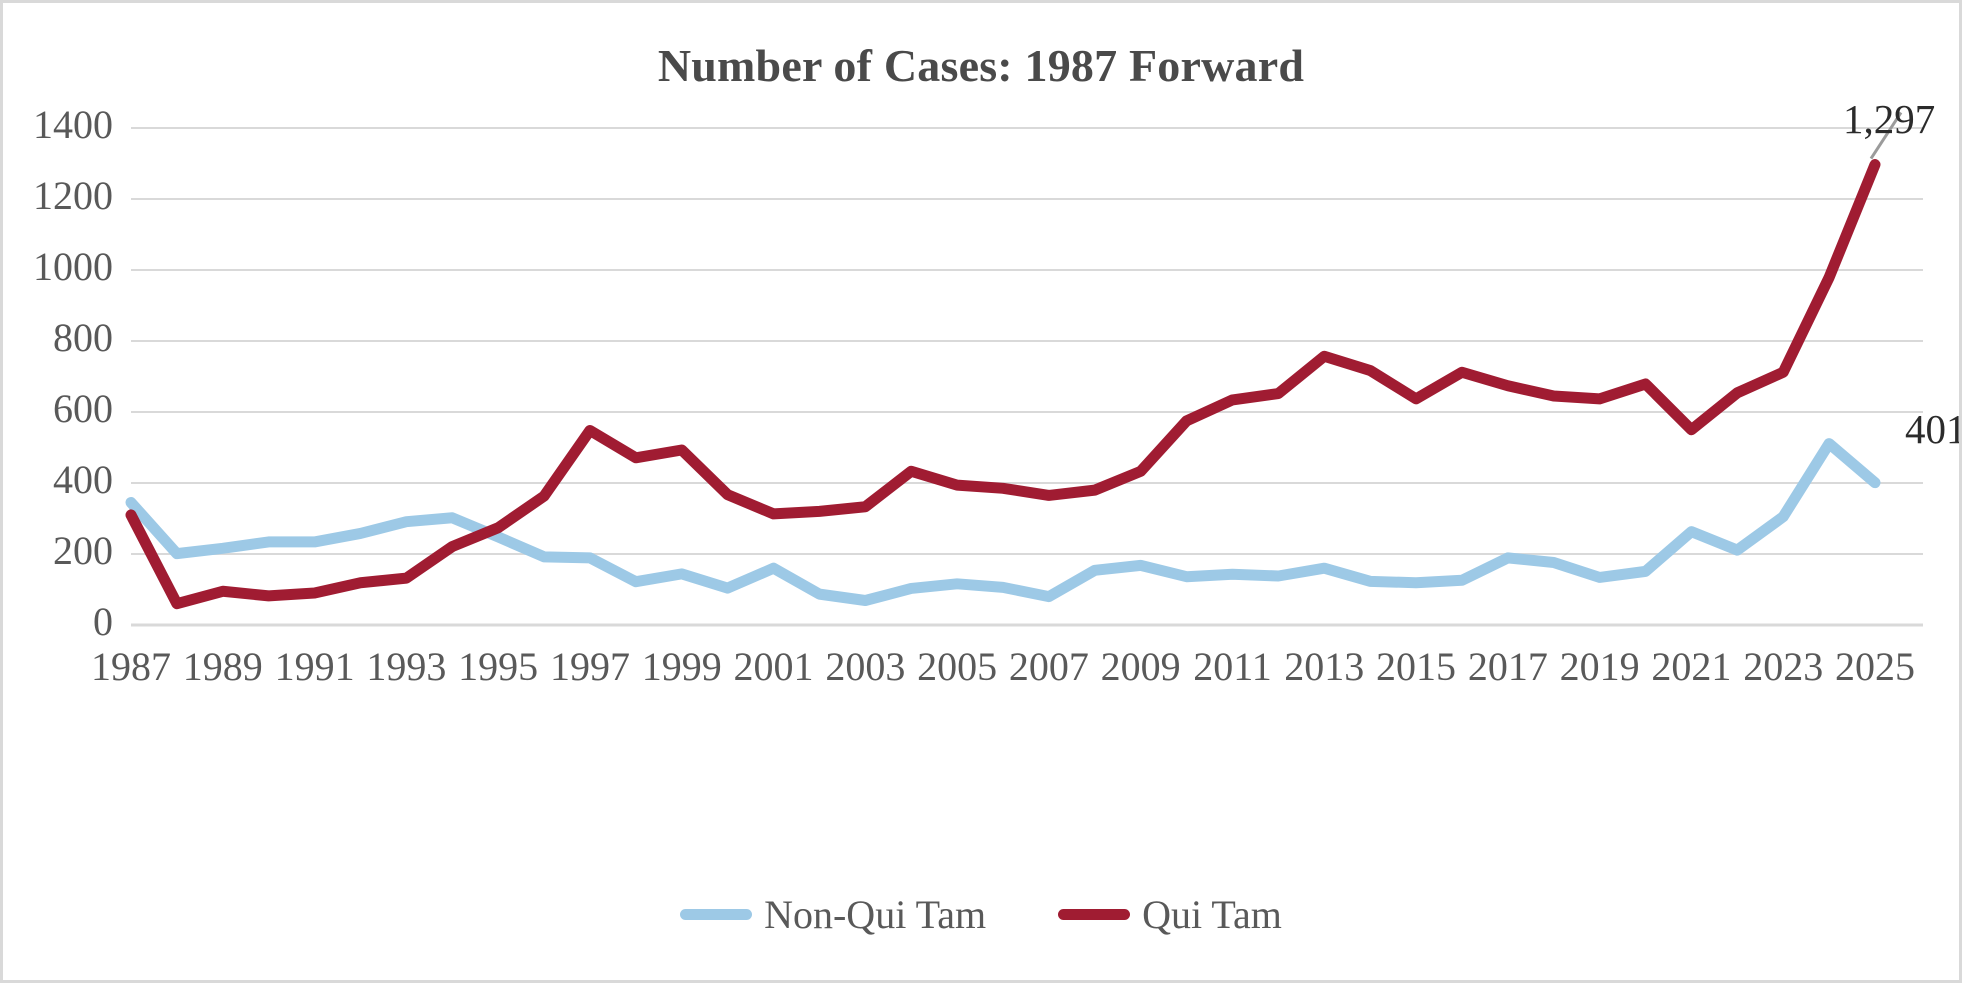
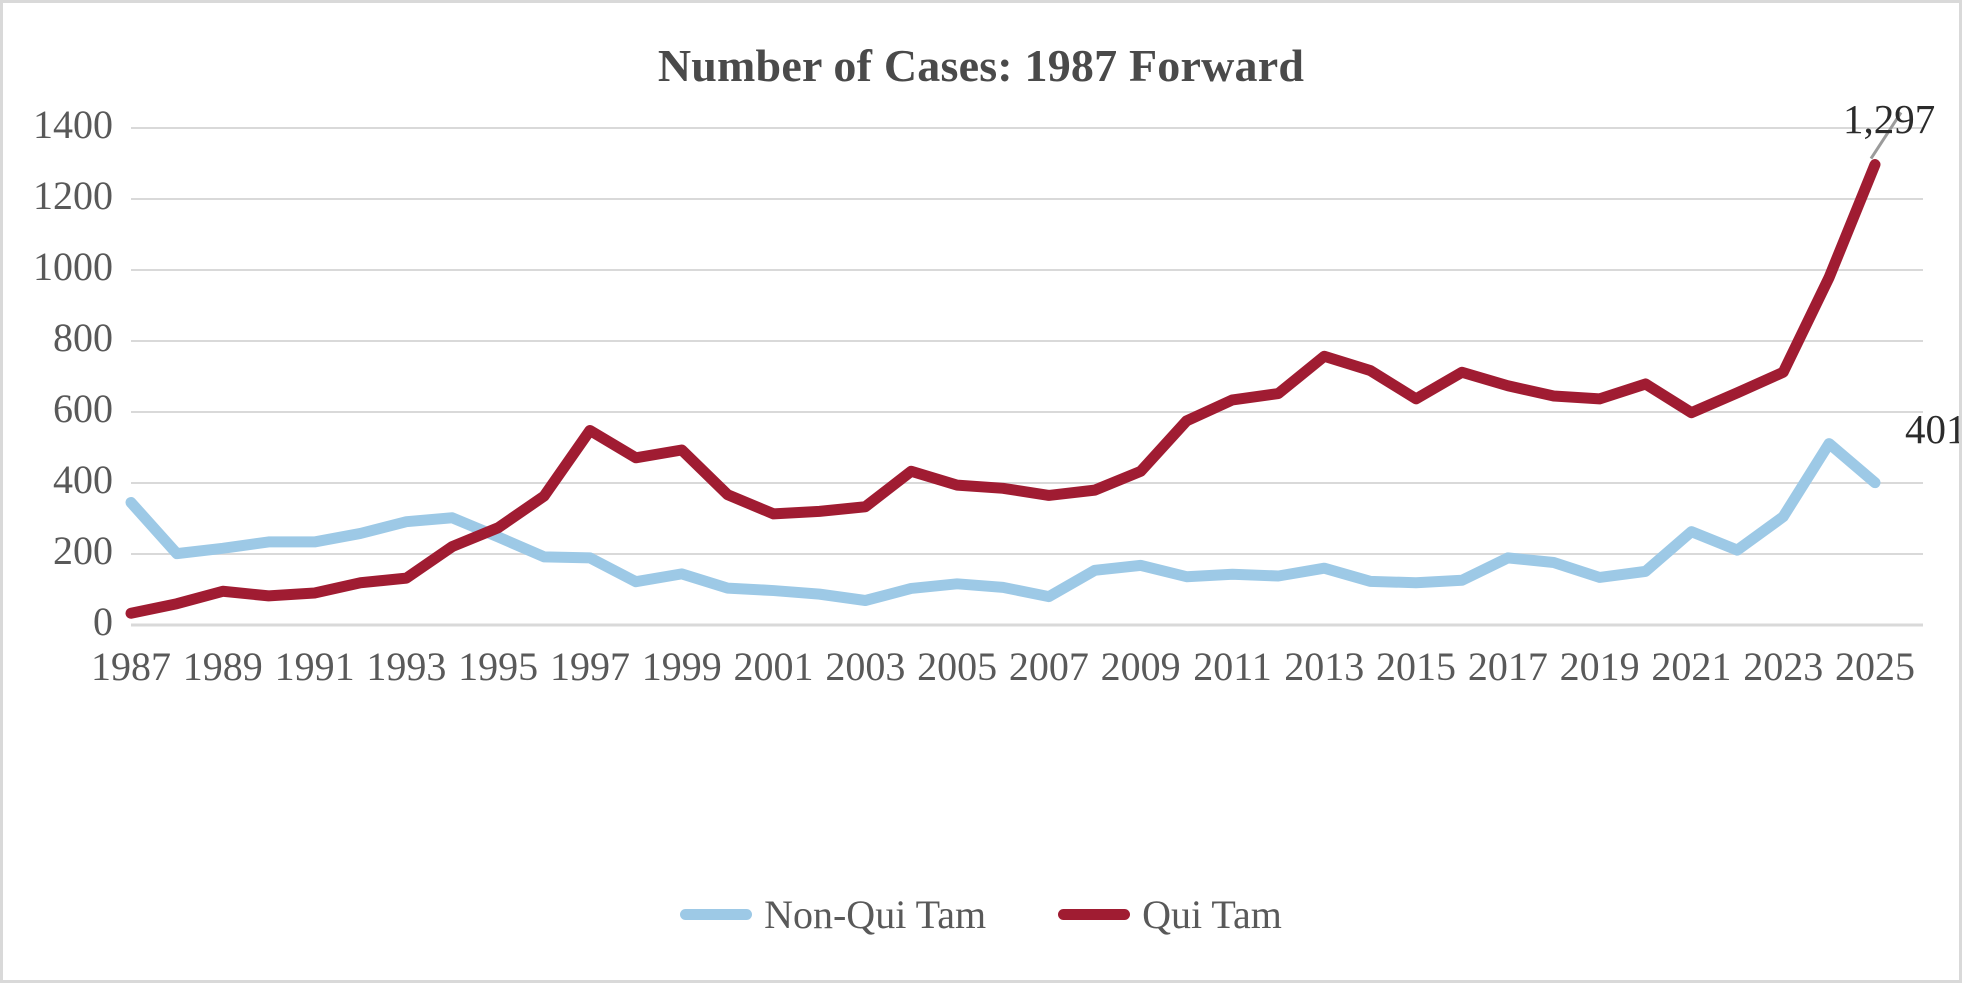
Qui Tam/1987: 310 -> 30
Non-Qui Tam/2001: 160 -> 100
Qui Tam/2021: 550 -> 600
